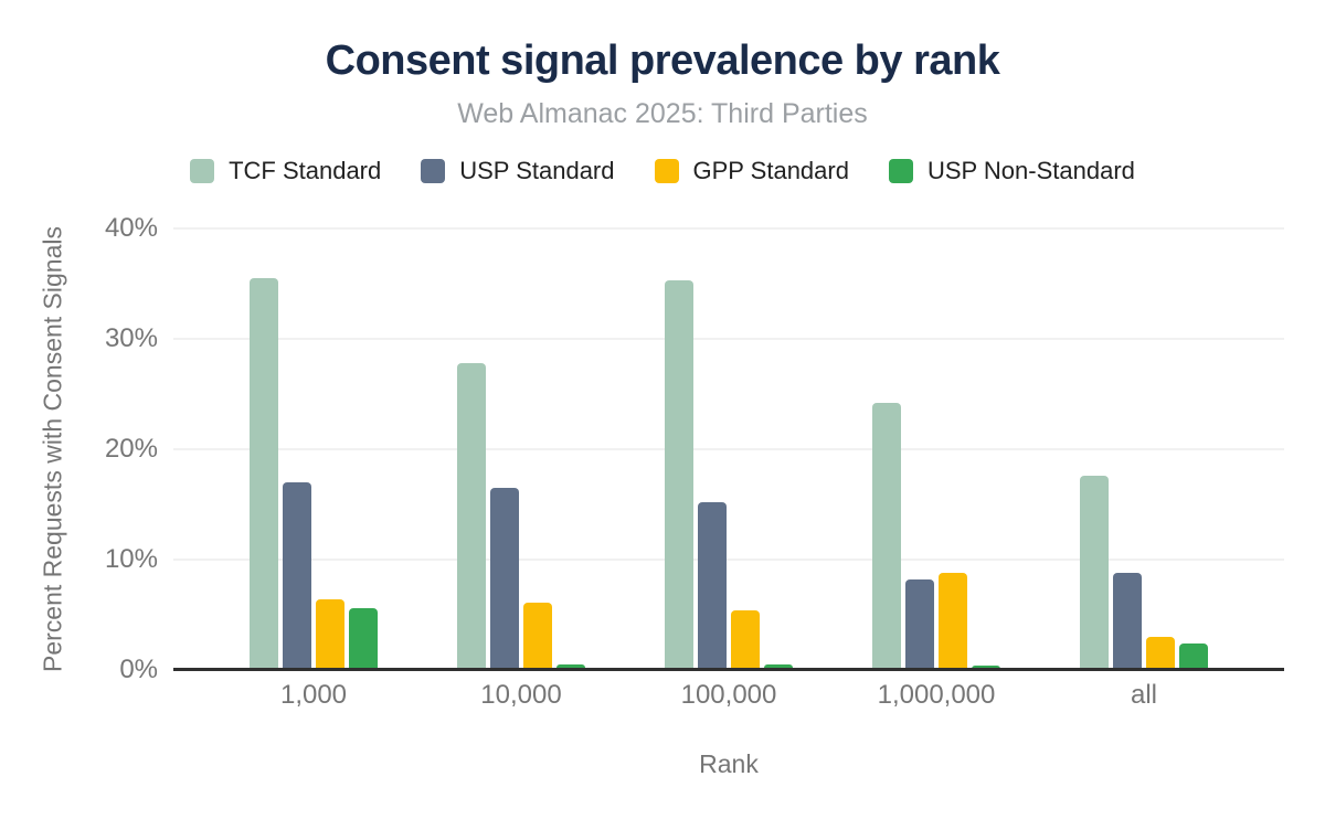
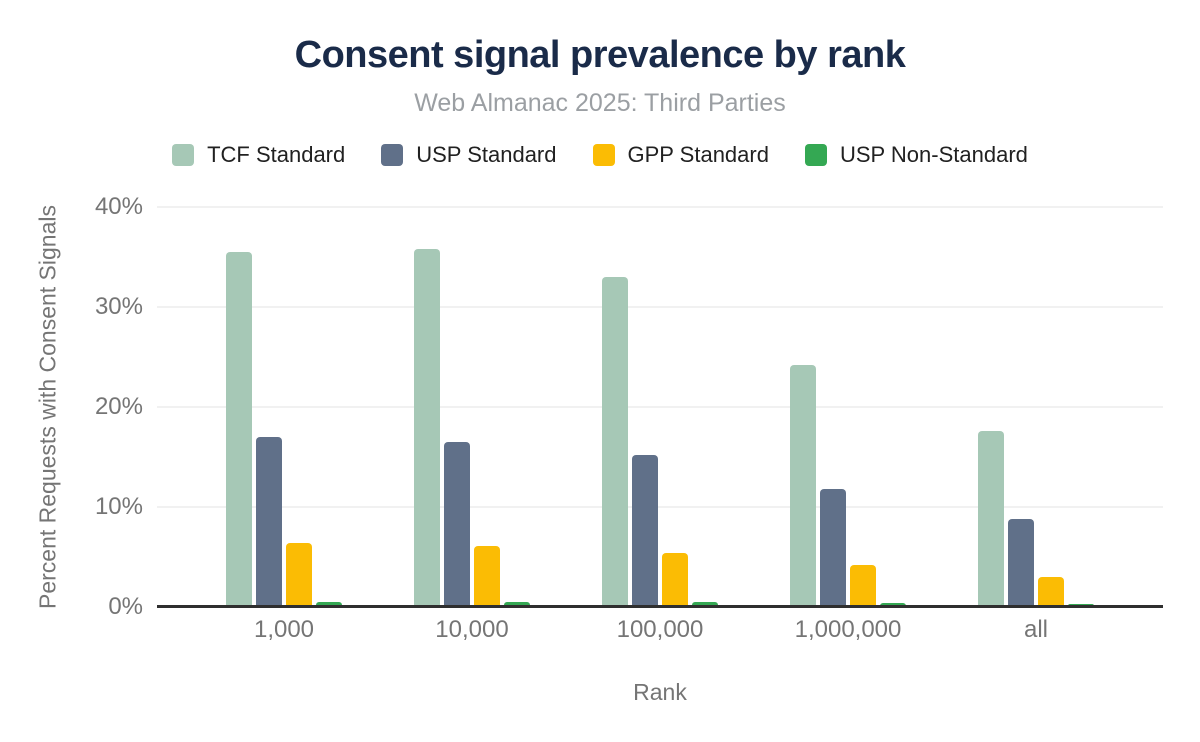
USP Non-Standard/1,000: 5.5% -> 0.4%
TCF Standard/10,000: 27.7% -> 35.7%
TCF Standard/100,000: 35.2% -> 32.9%
USP Standard/1,000,000: 8.1% -> 11.7%
GPP Standard/1,000,000: 8.7% -> 4.1%
USP Non-Standard/all: 2.3% -> 0.2%
